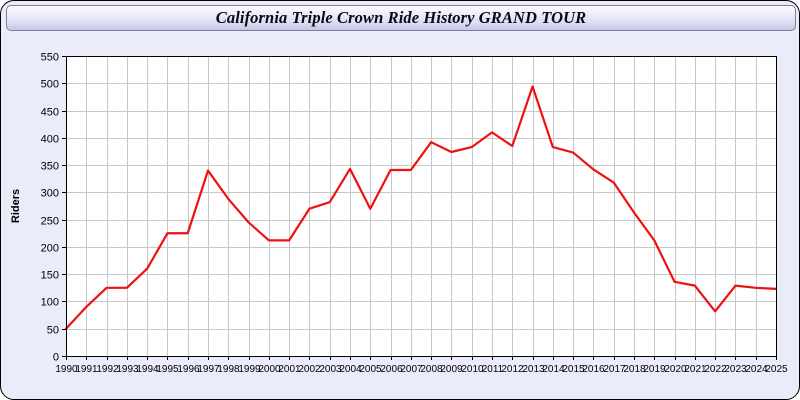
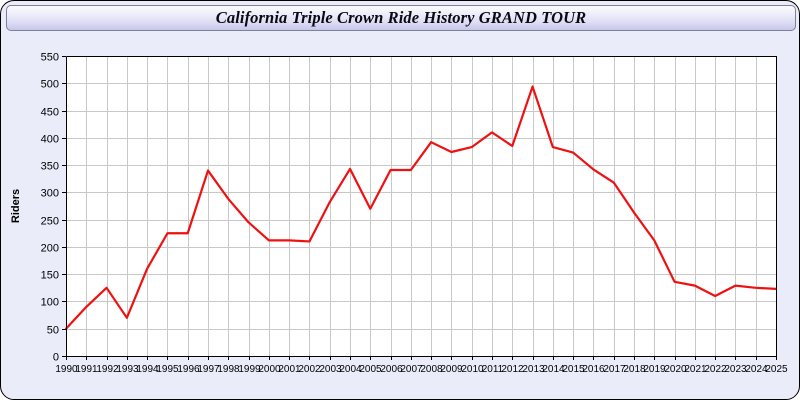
1993: 120 -> 70
2002: 270 -> 210
2022: 80 -> 110
